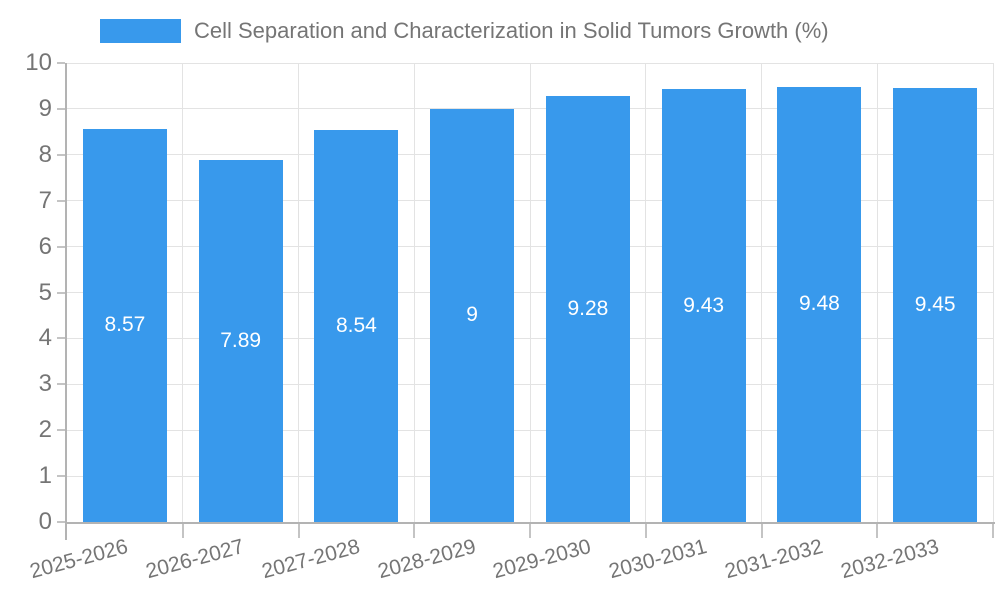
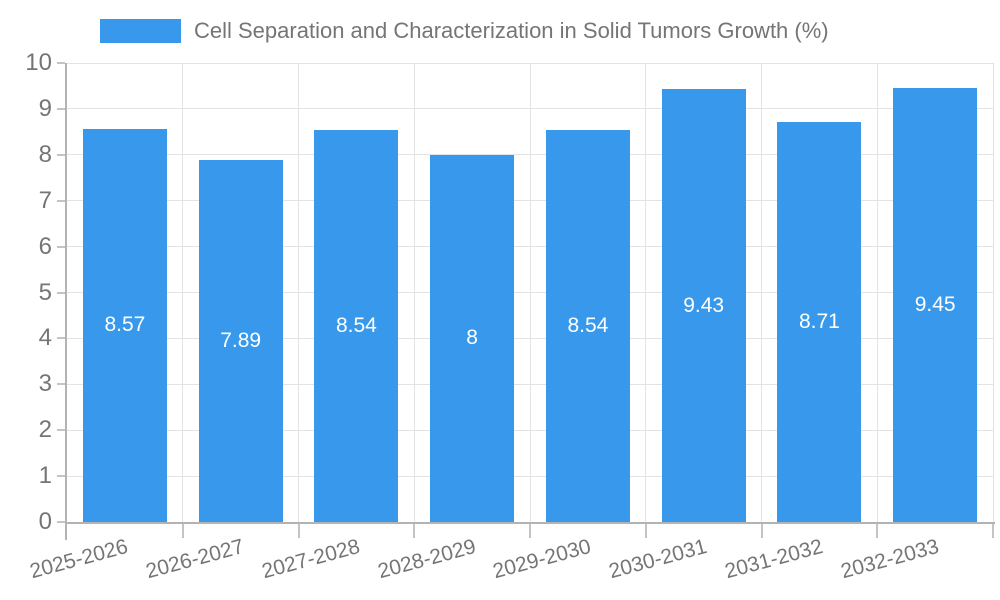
2028-2029: 9 -> 8
2029-2030: 9.28 -> 8.54
2031-2032: 9.48 -> 8.71
